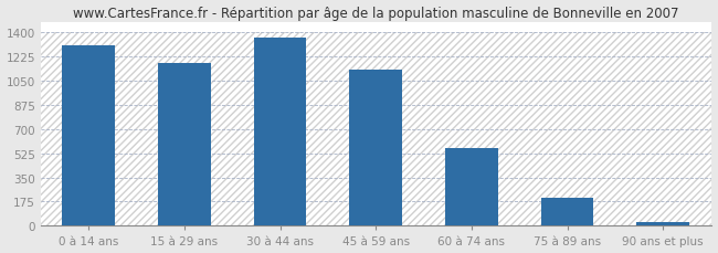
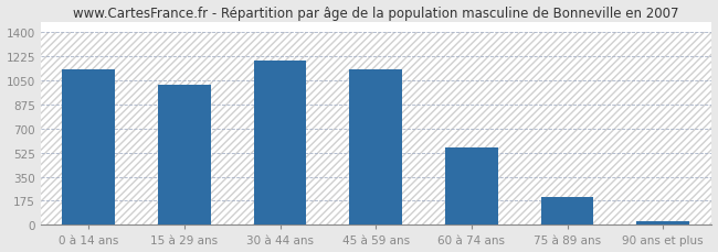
0 à 14 ans: 1300 -> 1130
15 à 29 ans: 1180 -> 1020
30 à 44 ans: 1360 -> 1190
